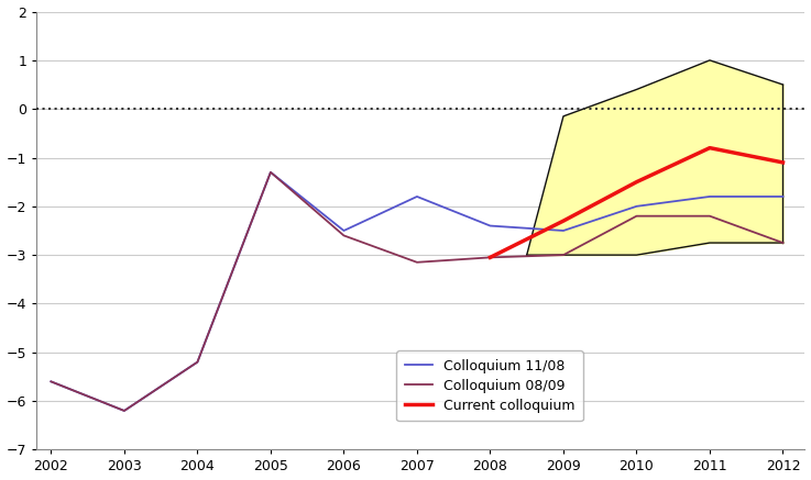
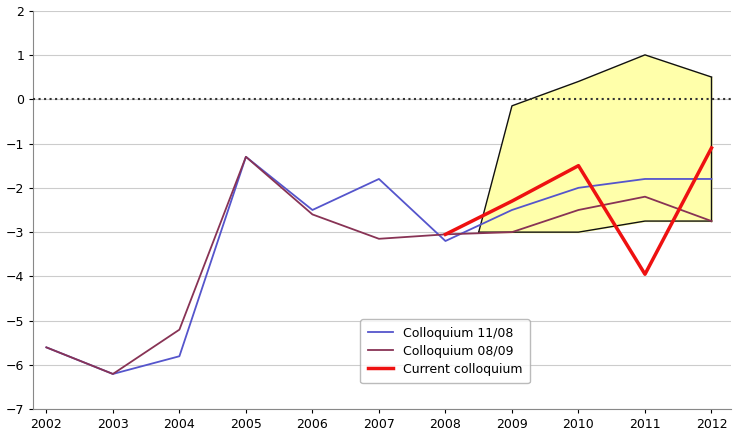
Colloquium 11/08/2004: -5.2 -> -5.8
Colloquium 11/08/2008: -2.4 -> -3.2
Colloquium 08/09/2010: -2.20 -> -2.50
Current colloquium/2011: -0.80 -> -3.95
